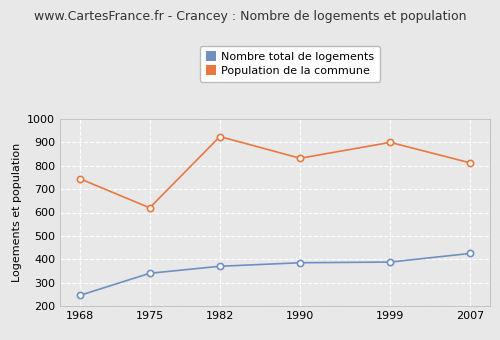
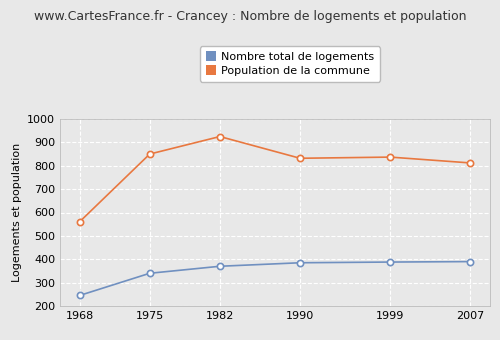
Population de la commune/1968: 745 -> 560
Population de la commune/1975: 620 -> 850
Population de la commune/1999: 900 -> 837
Nombre total de logements/2007: 425 -> 390
